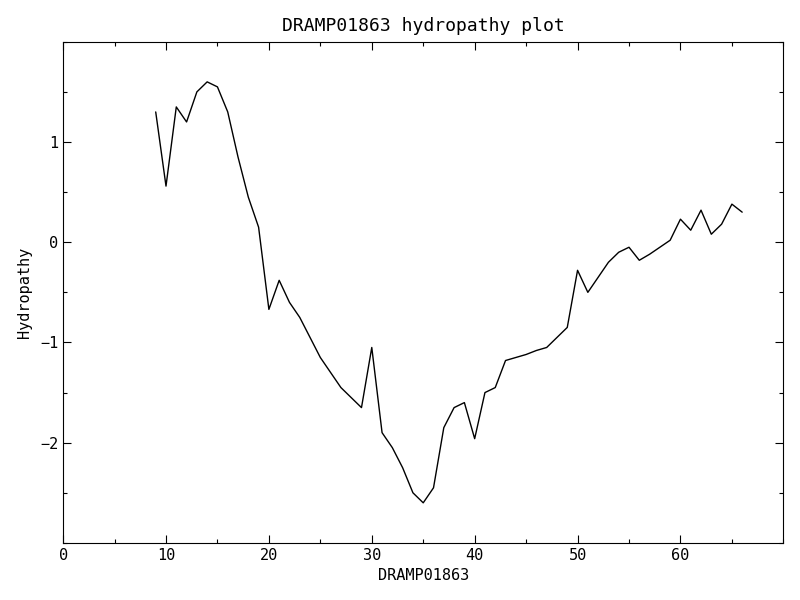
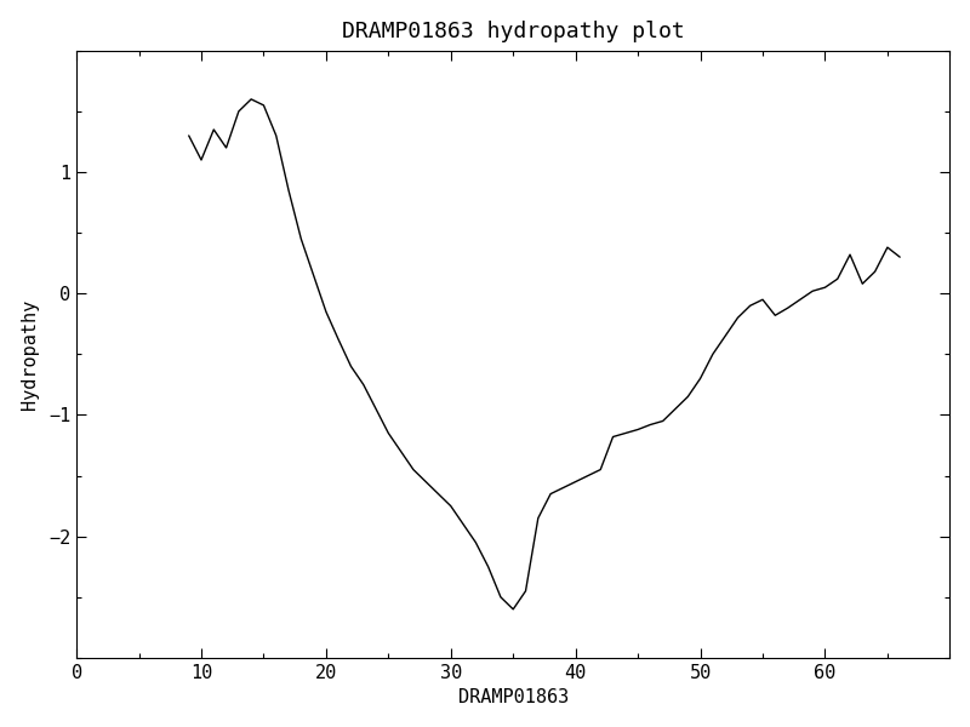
10: 0.56 -> 1.10
20: -0.67 -> -0.15
30: -1.05 -> -1.75
40: -1.96 -> -1.55
50: -0.28 -> -0.70
60: 0.23 -> 0.05
